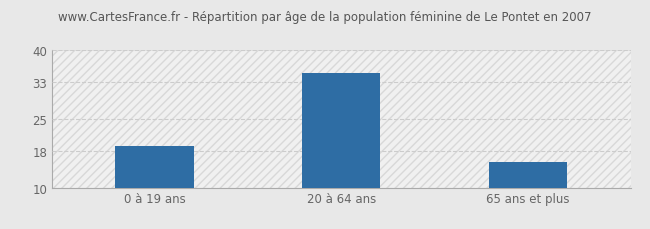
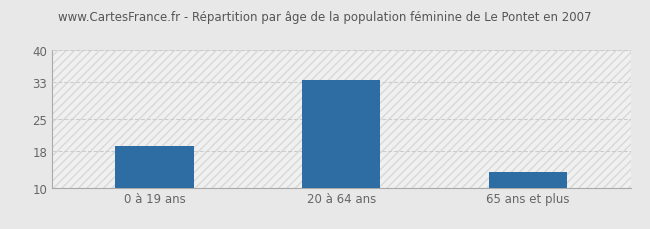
20 à 64 ans: 35.0 -> 33.3
65 ans et plus: 15.5 -> 13.5
